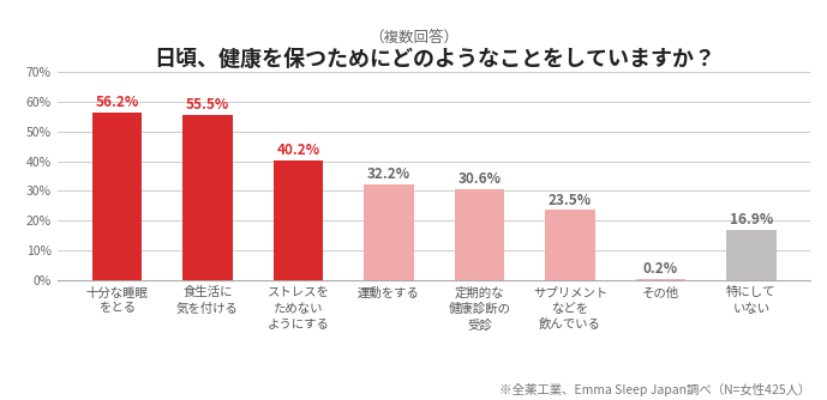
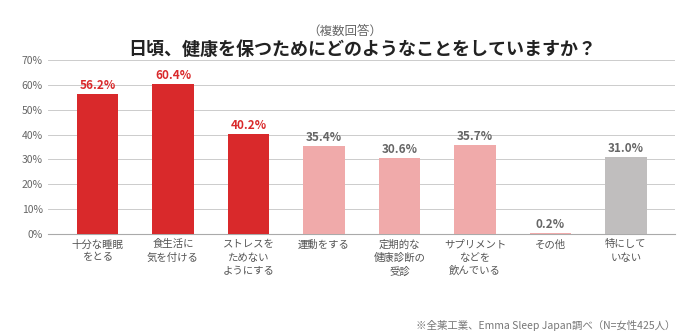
食生活に 気を付ける: 55.5% -> 60.4%
運動をする: 32.2% -> 35.4%
サプリメント などを 飲んでいる: 23.5% -> 35.7%
特にして いない: 16.9% -> 31.0%
